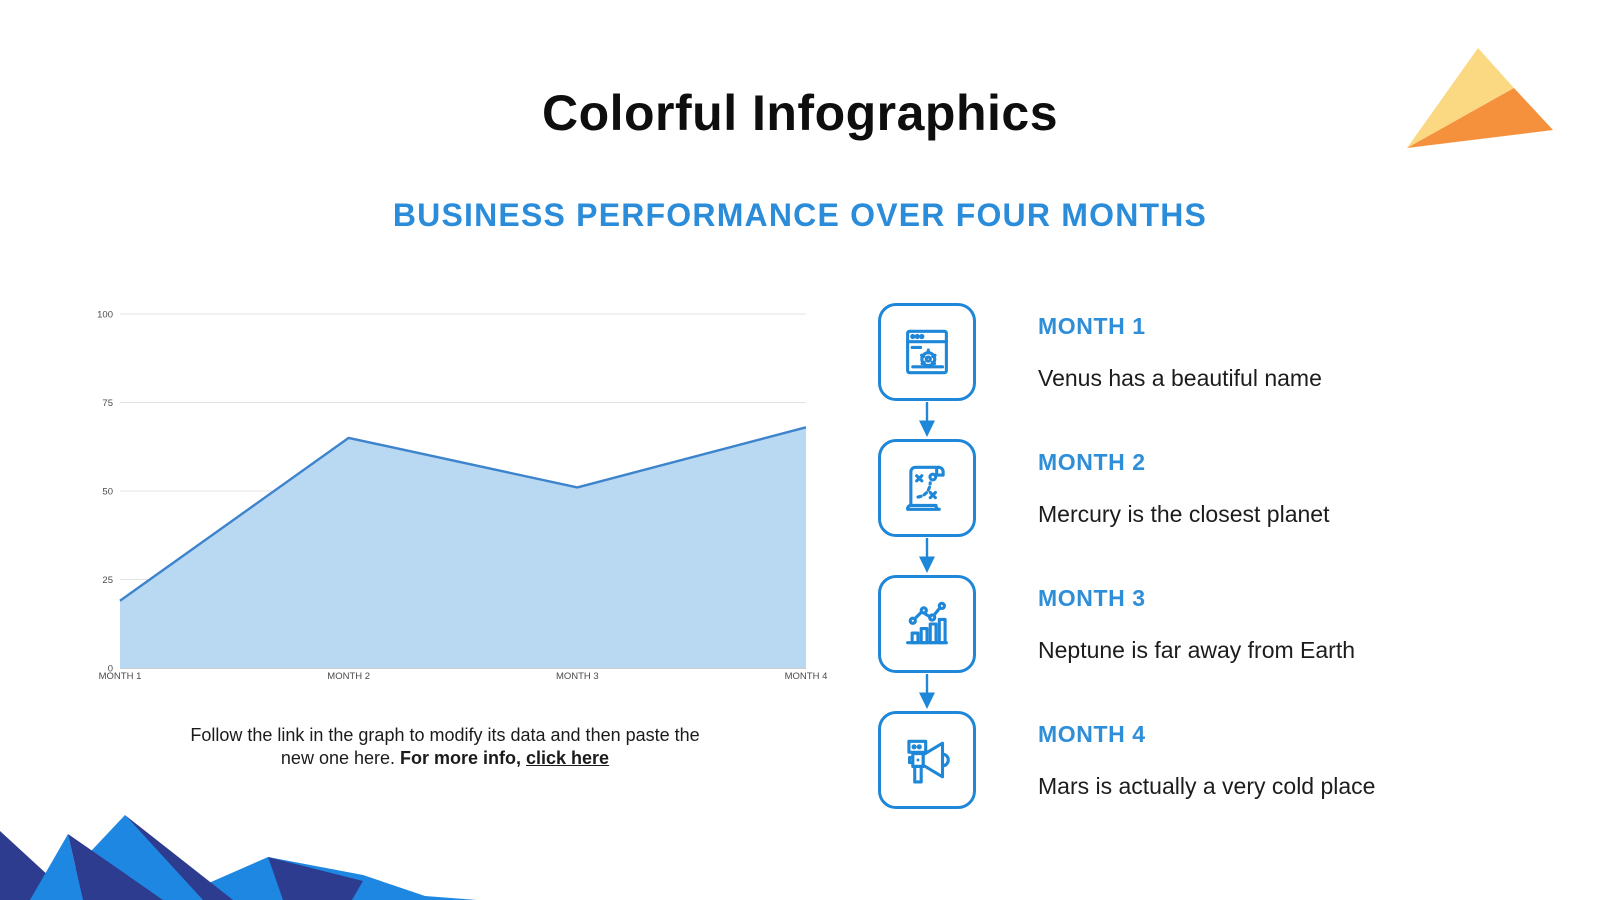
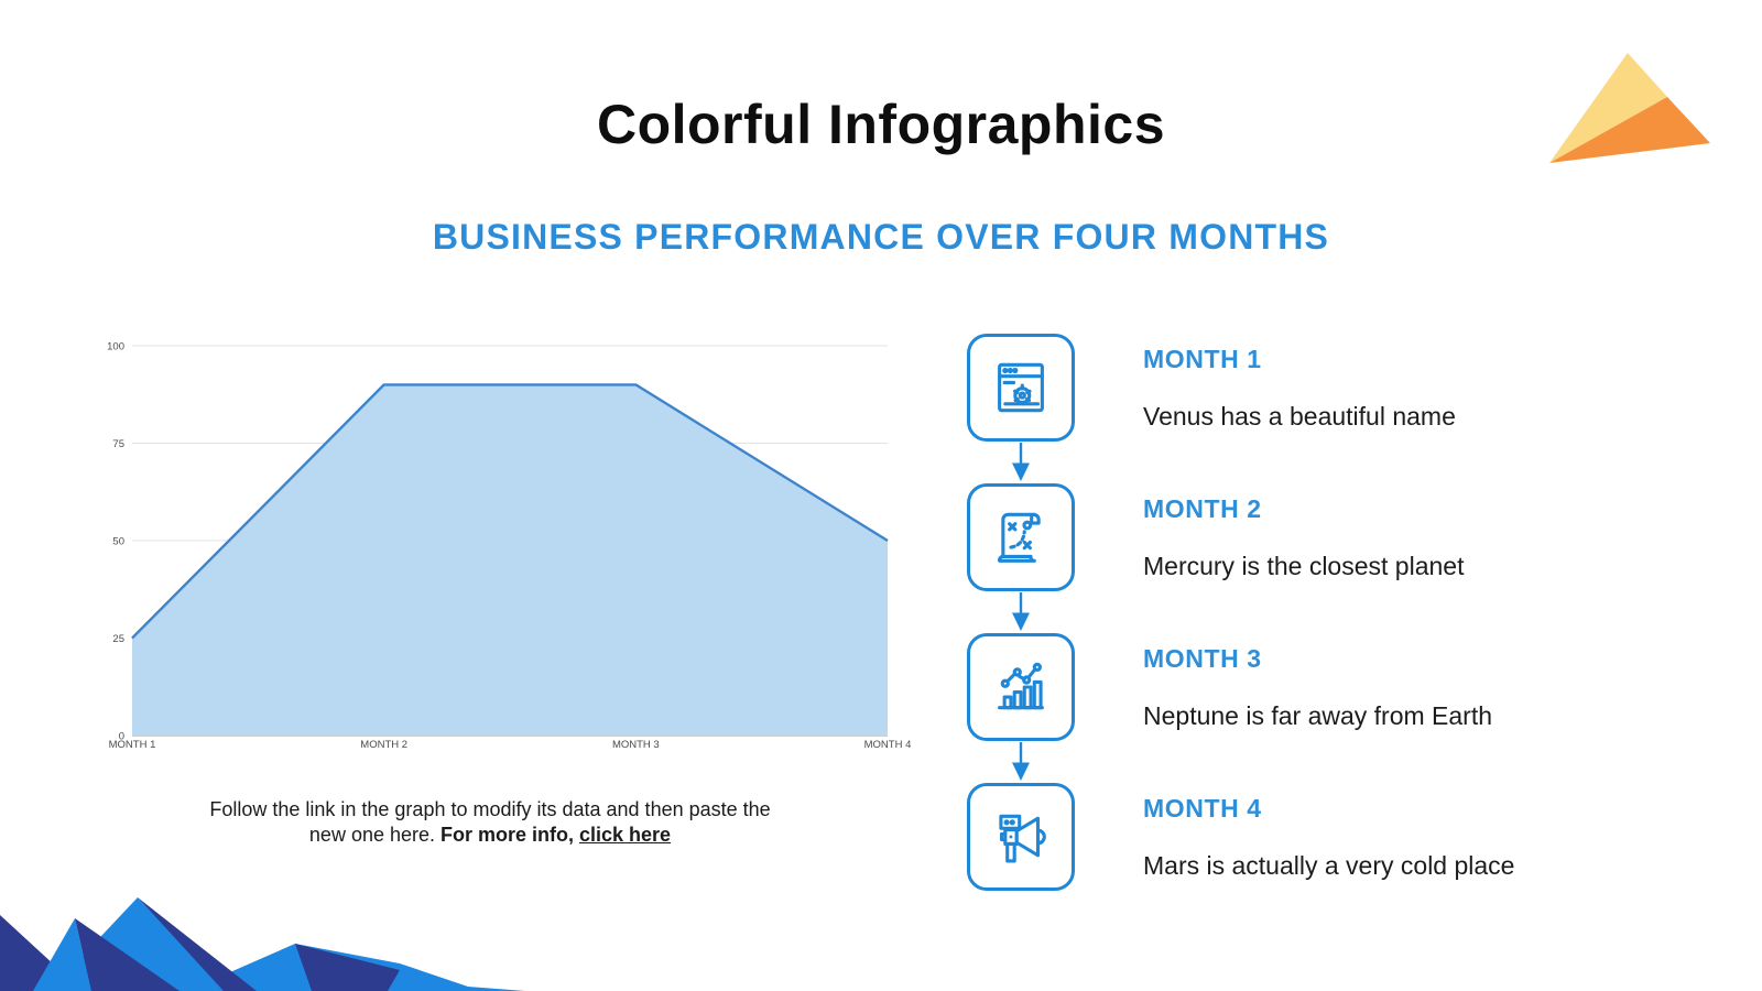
MONTH 1: 19 -> 25
MONTH 2: 65 -> 90
MONTH 3: 51 -> 90
MONTH 4: 68 -> 50
